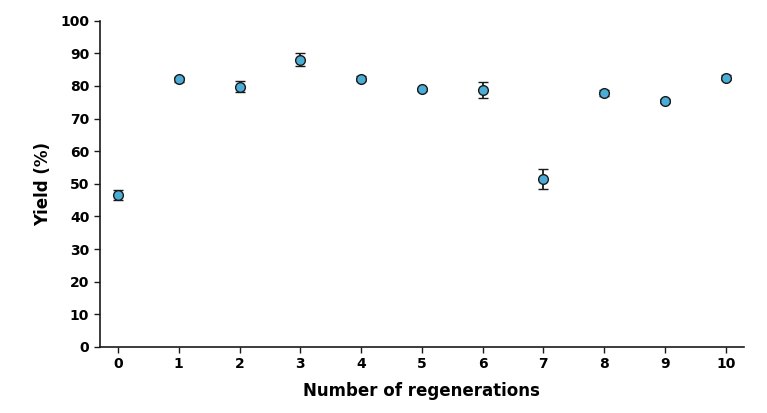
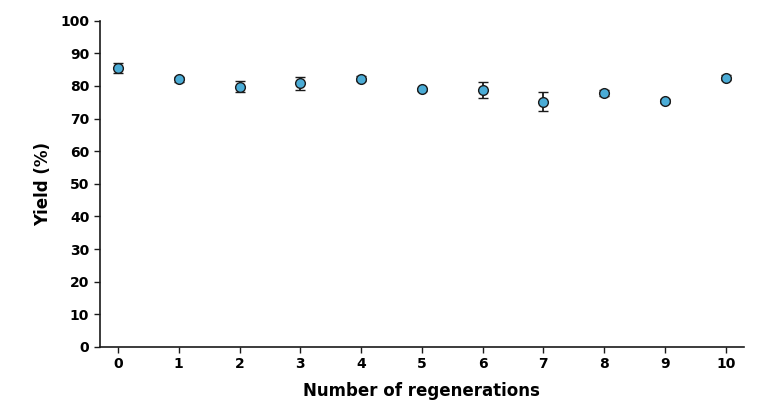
0: 46.5 -> 85.5
3: 88.0 -> 80.8
7: 51.5 -> 75.2
